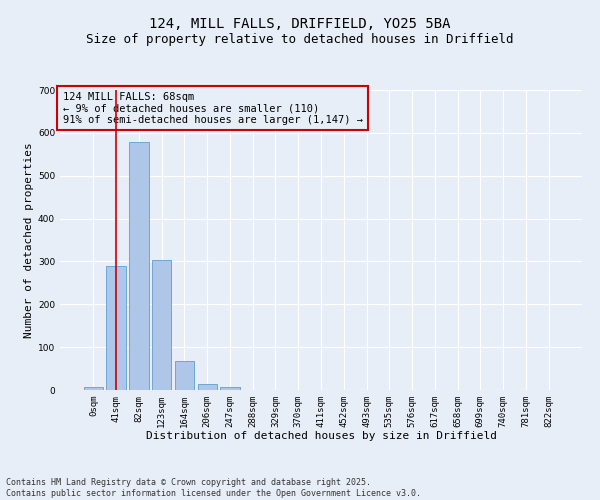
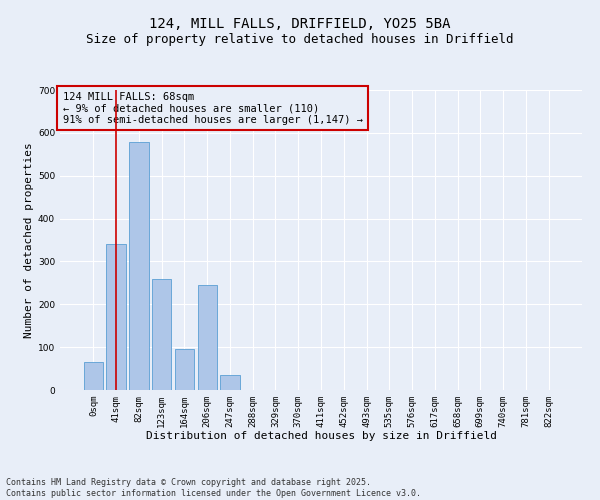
0sqm: 8 -> 65
41sqm: 290 -> 340
123sqm: 303 -> 260
164sqm: 68 -> 95
206sqm: 14 -> 245
247sqm: 8 -> 35
